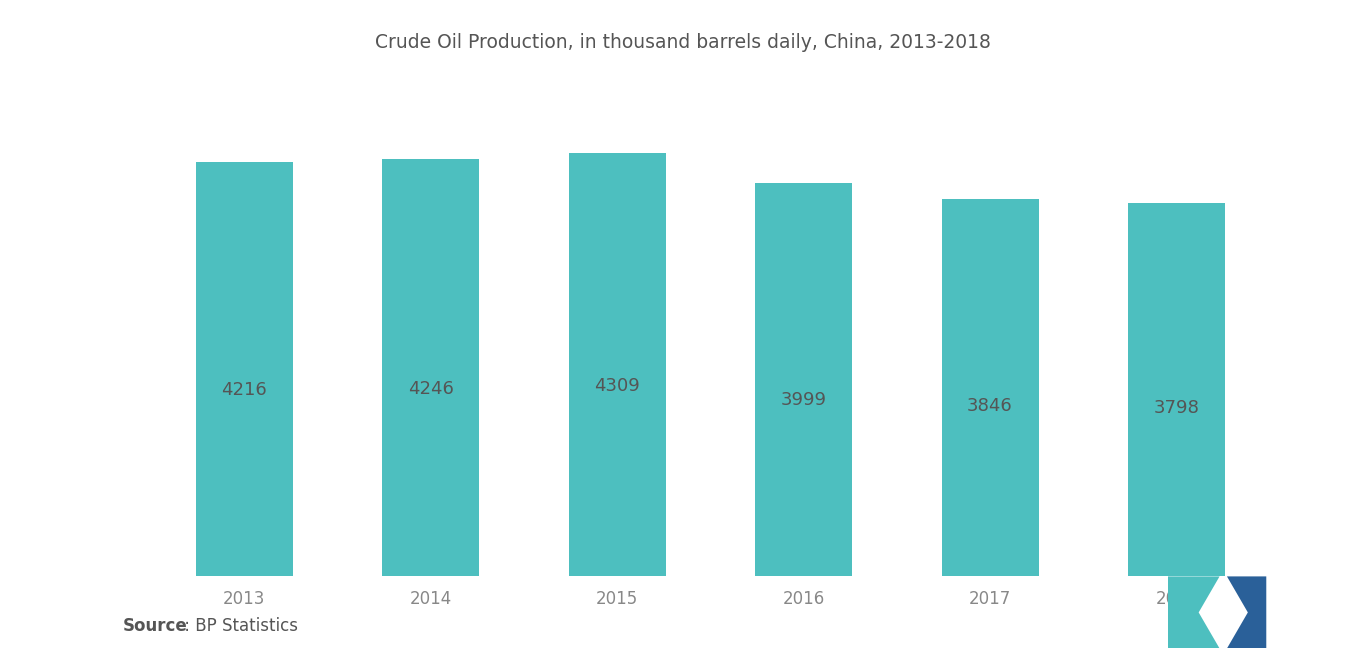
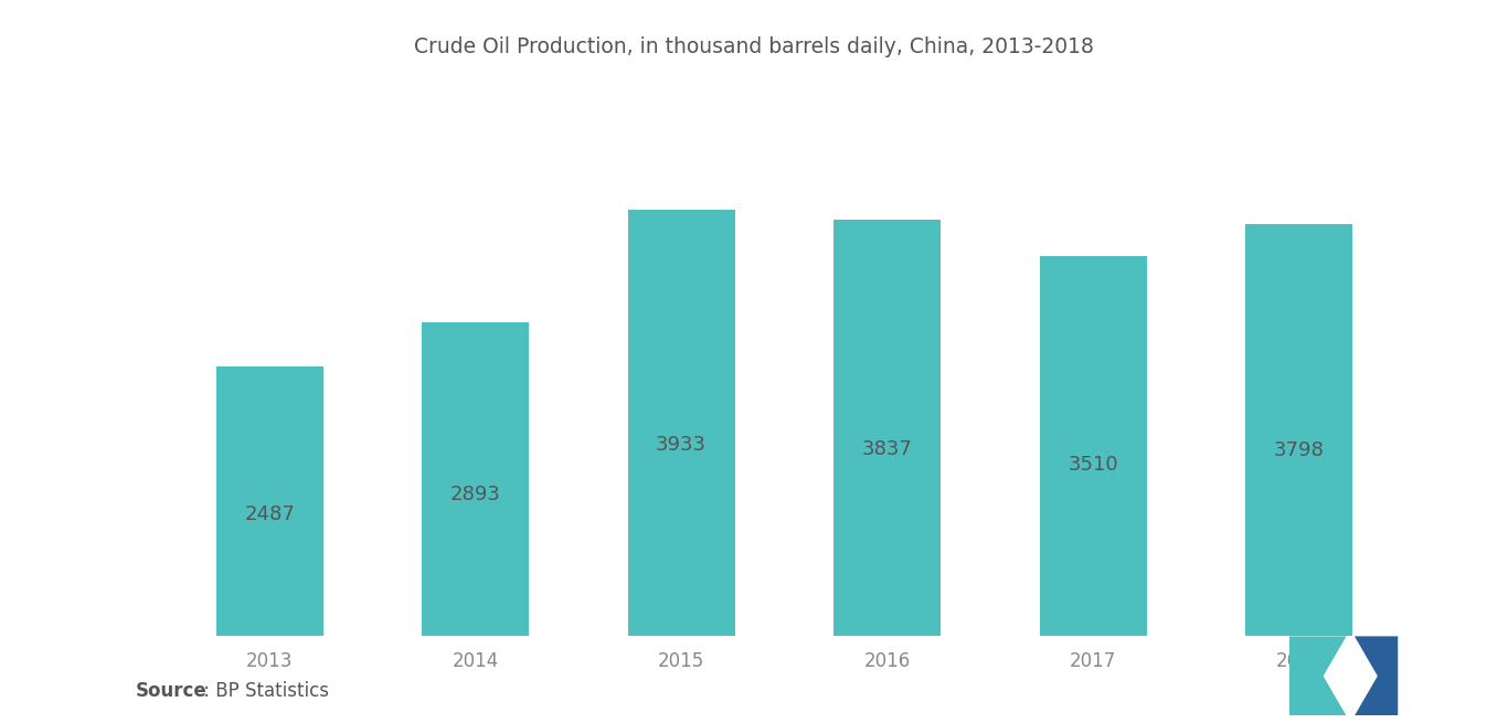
2013: 4216 -> 2487
2014: 4246 -> 2893
2015: 4309 -> 3933
2016: 3999 -> 3837
2017: 3846 -> 3510
